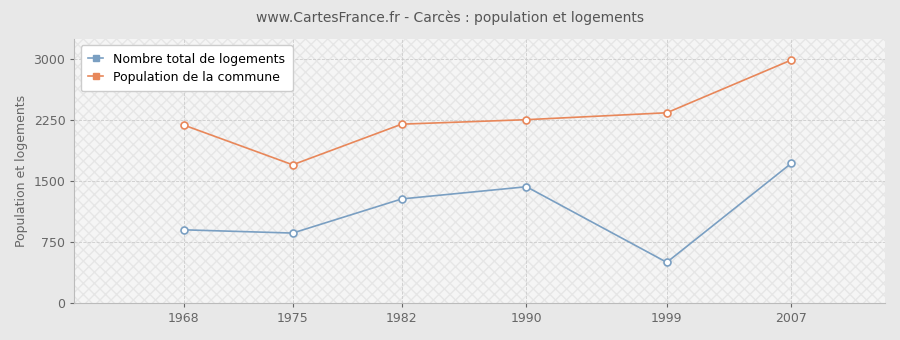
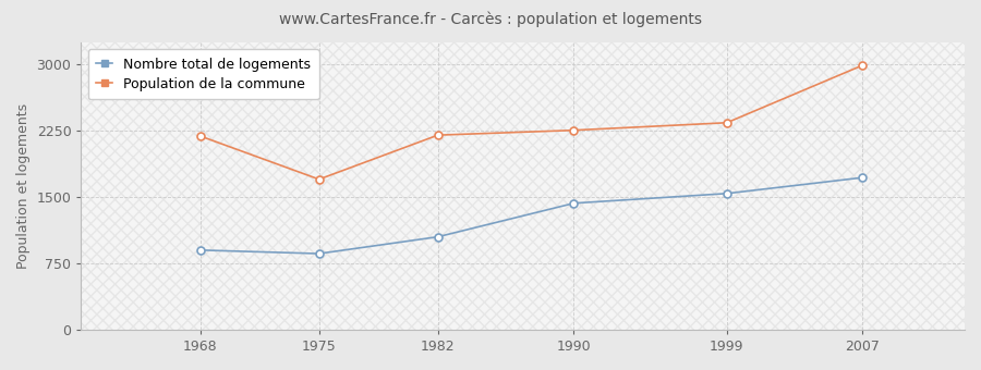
Nombre total de logements/1982: 1280 -> 1050
Nombre total de logements/1999: 500 -> 1540
